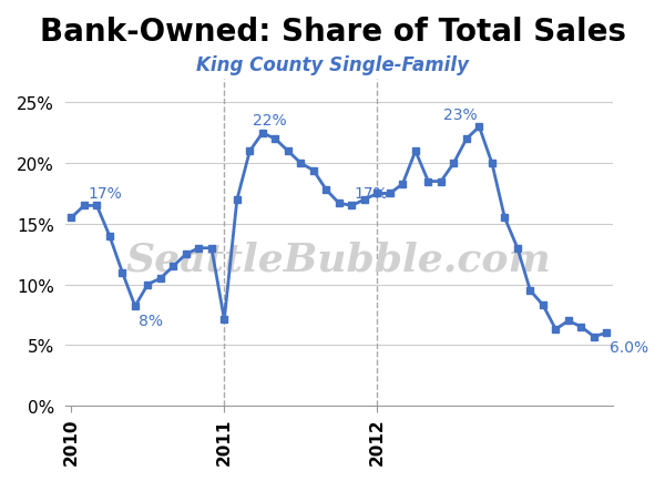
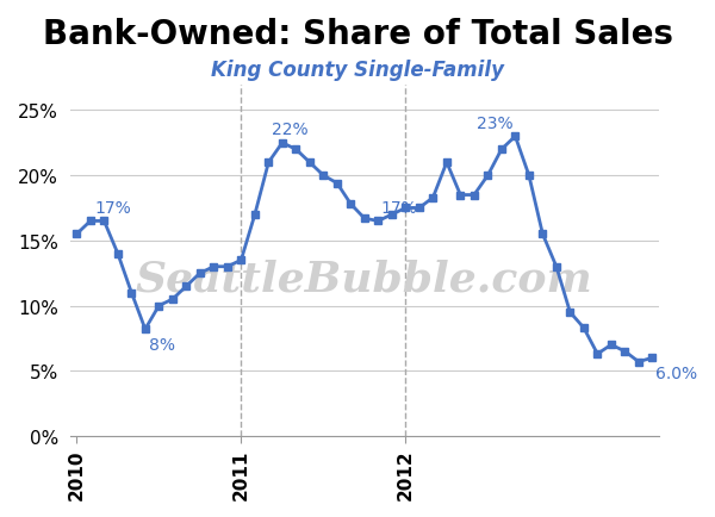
2011: 7.1% -> 13.5%
